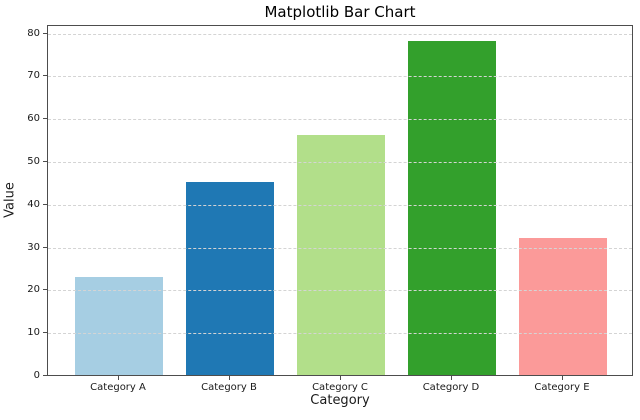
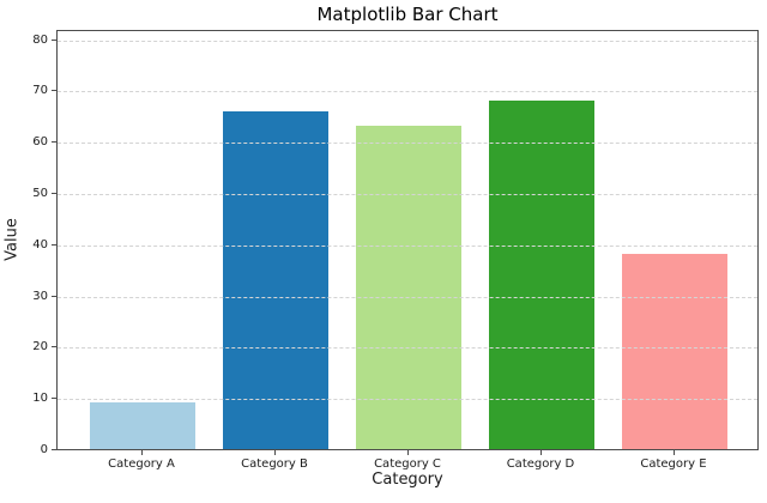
Category A: 23 -> 9
Category B: 45 -> 66
Category C: 56 -> 63
Category D: 78 -> 68
Category E: 32 -> 38
